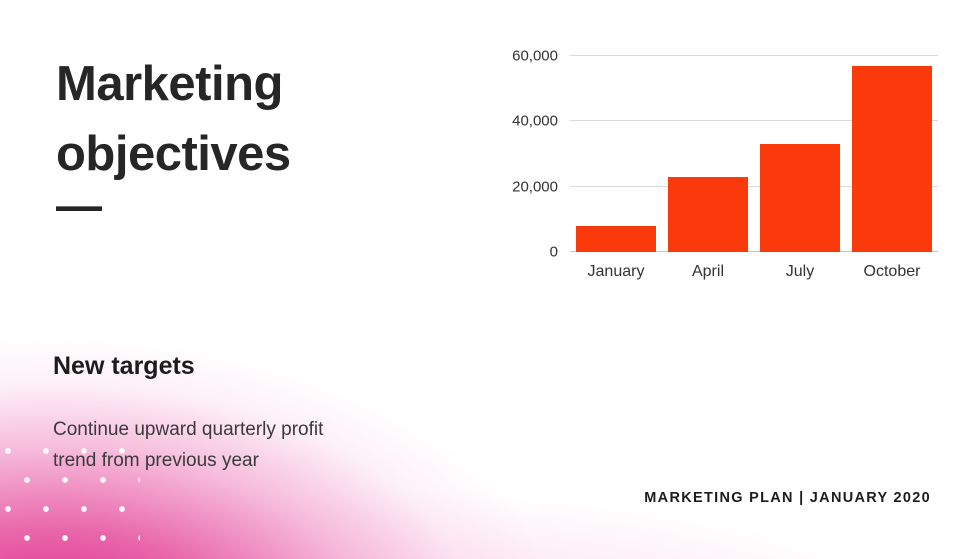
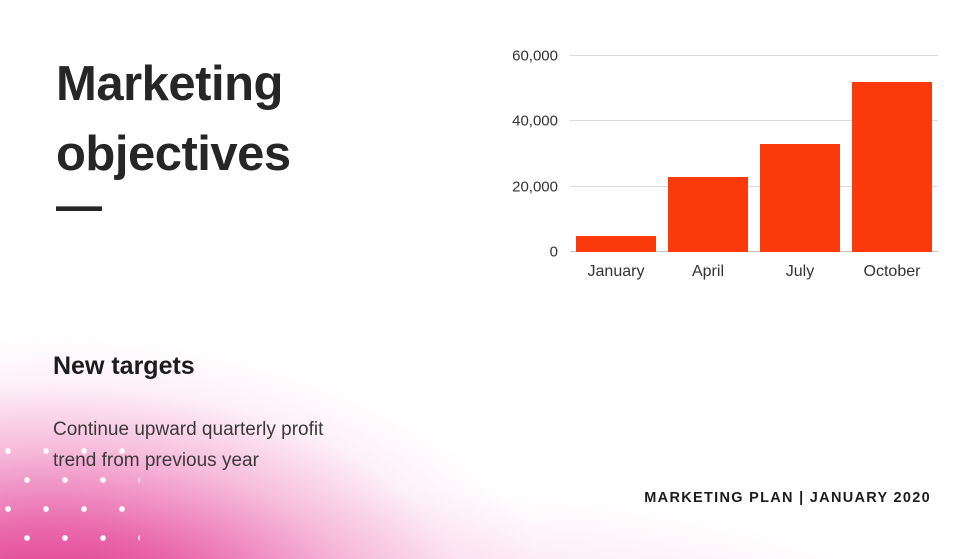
January: 8000 -> 5000
October: 57000 -> 52000
